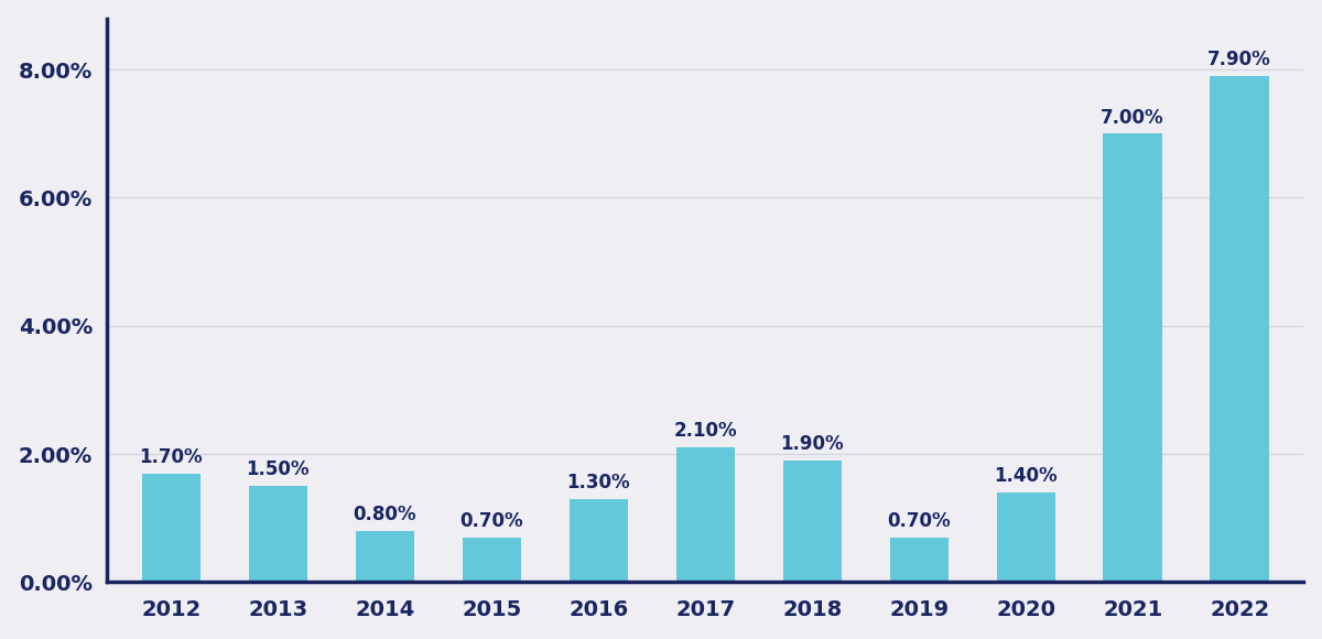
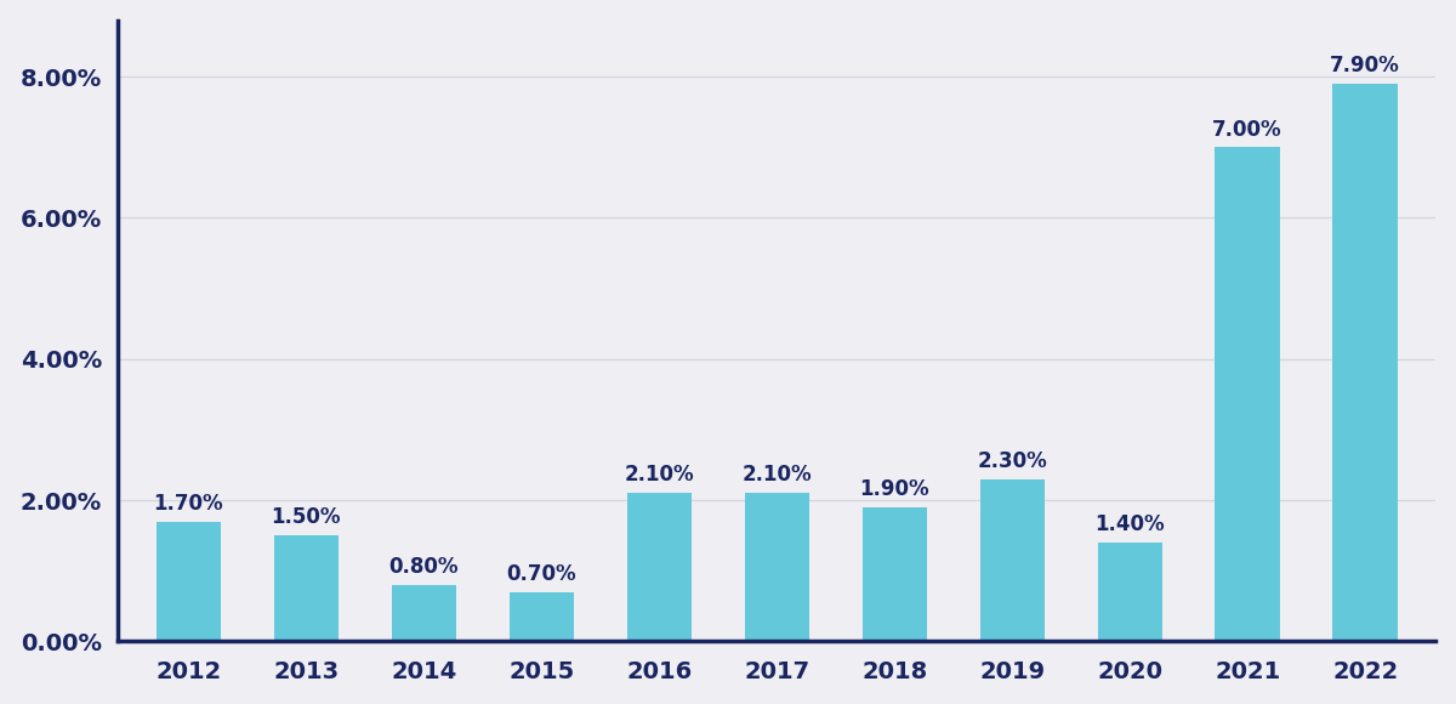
2016: 1.30% -> 2.10%
2019: 0.70% -> 2.30%
